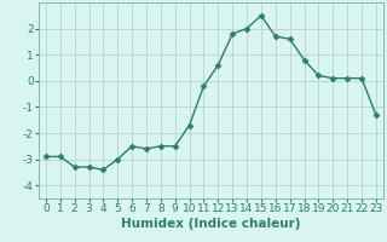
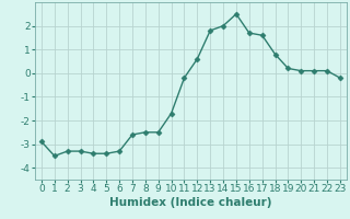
1: -2.9 -> -3.5
5: -3.0 -> -3.4
6: -2.5 -> -3.3
23: -1.3 -> -0.2
